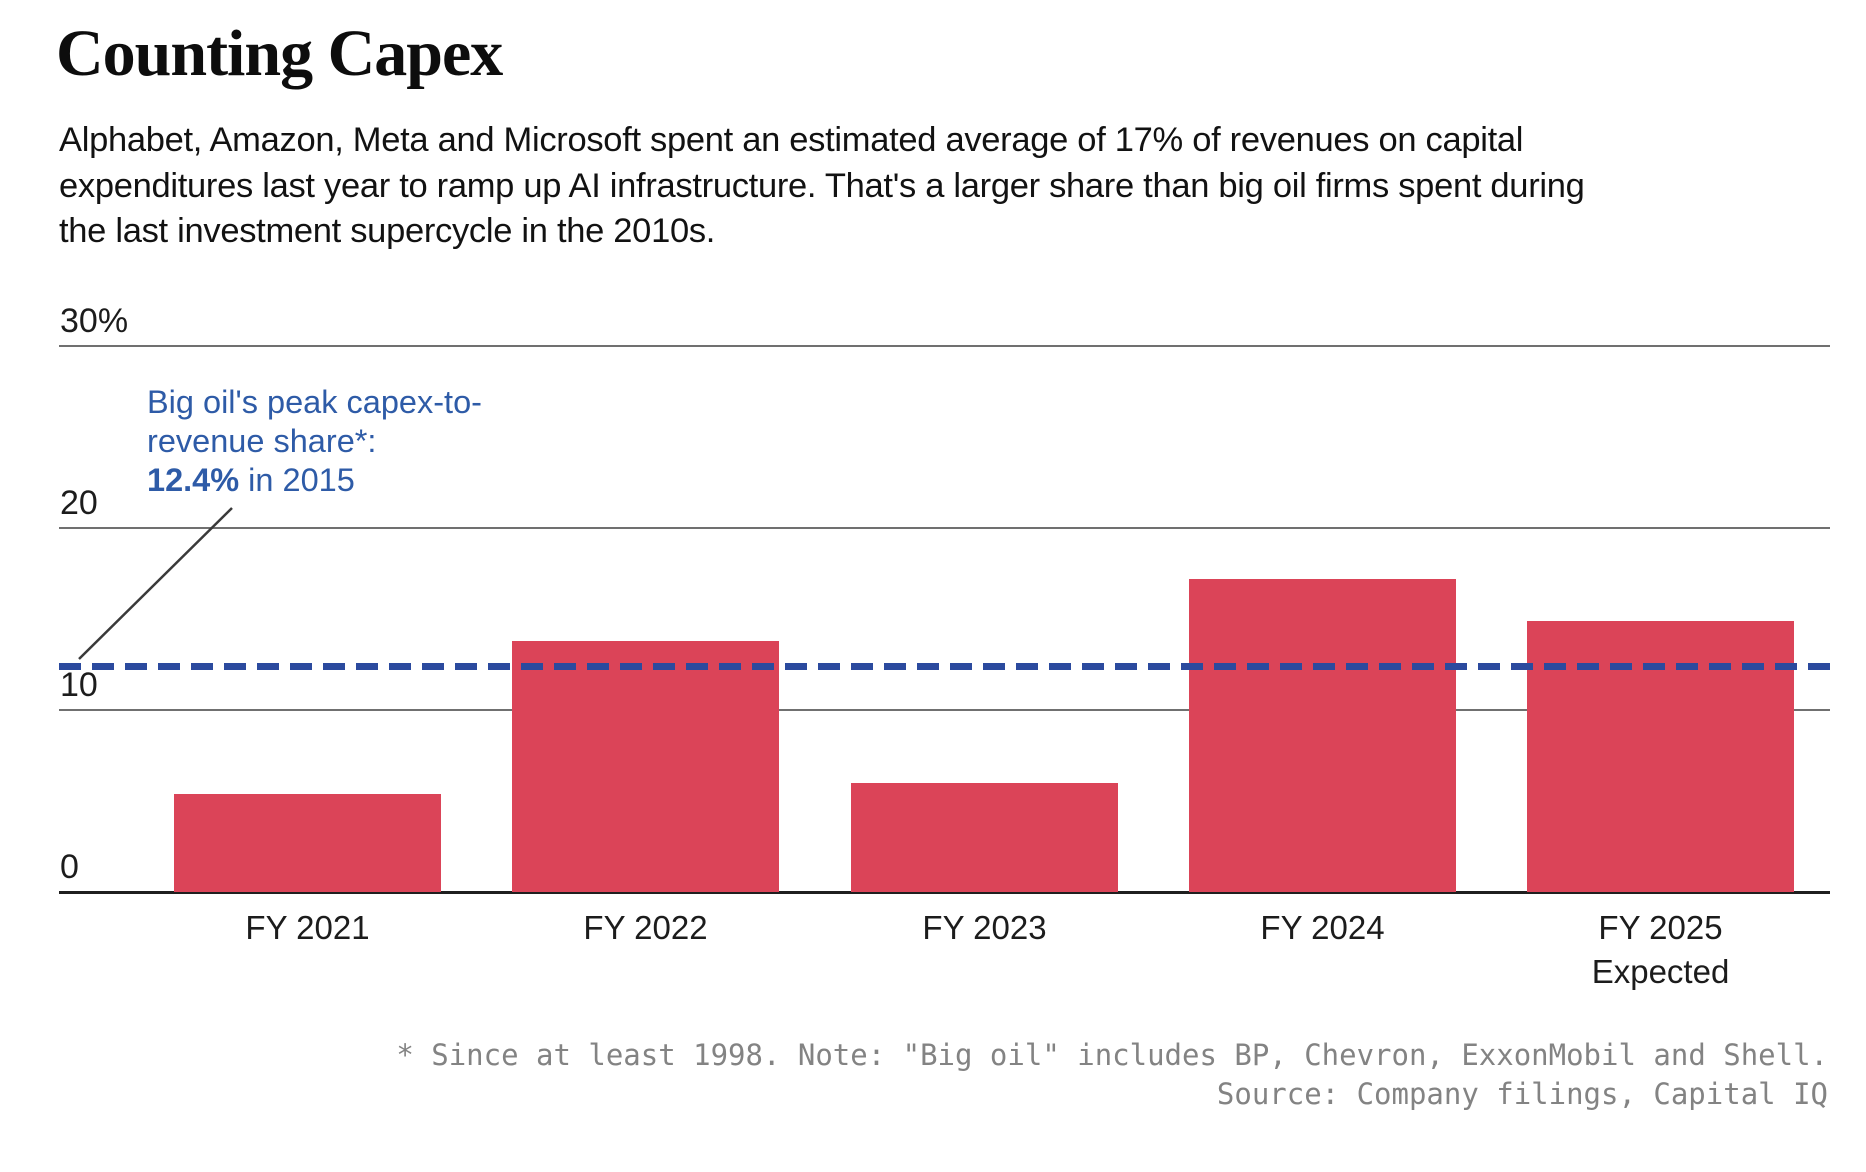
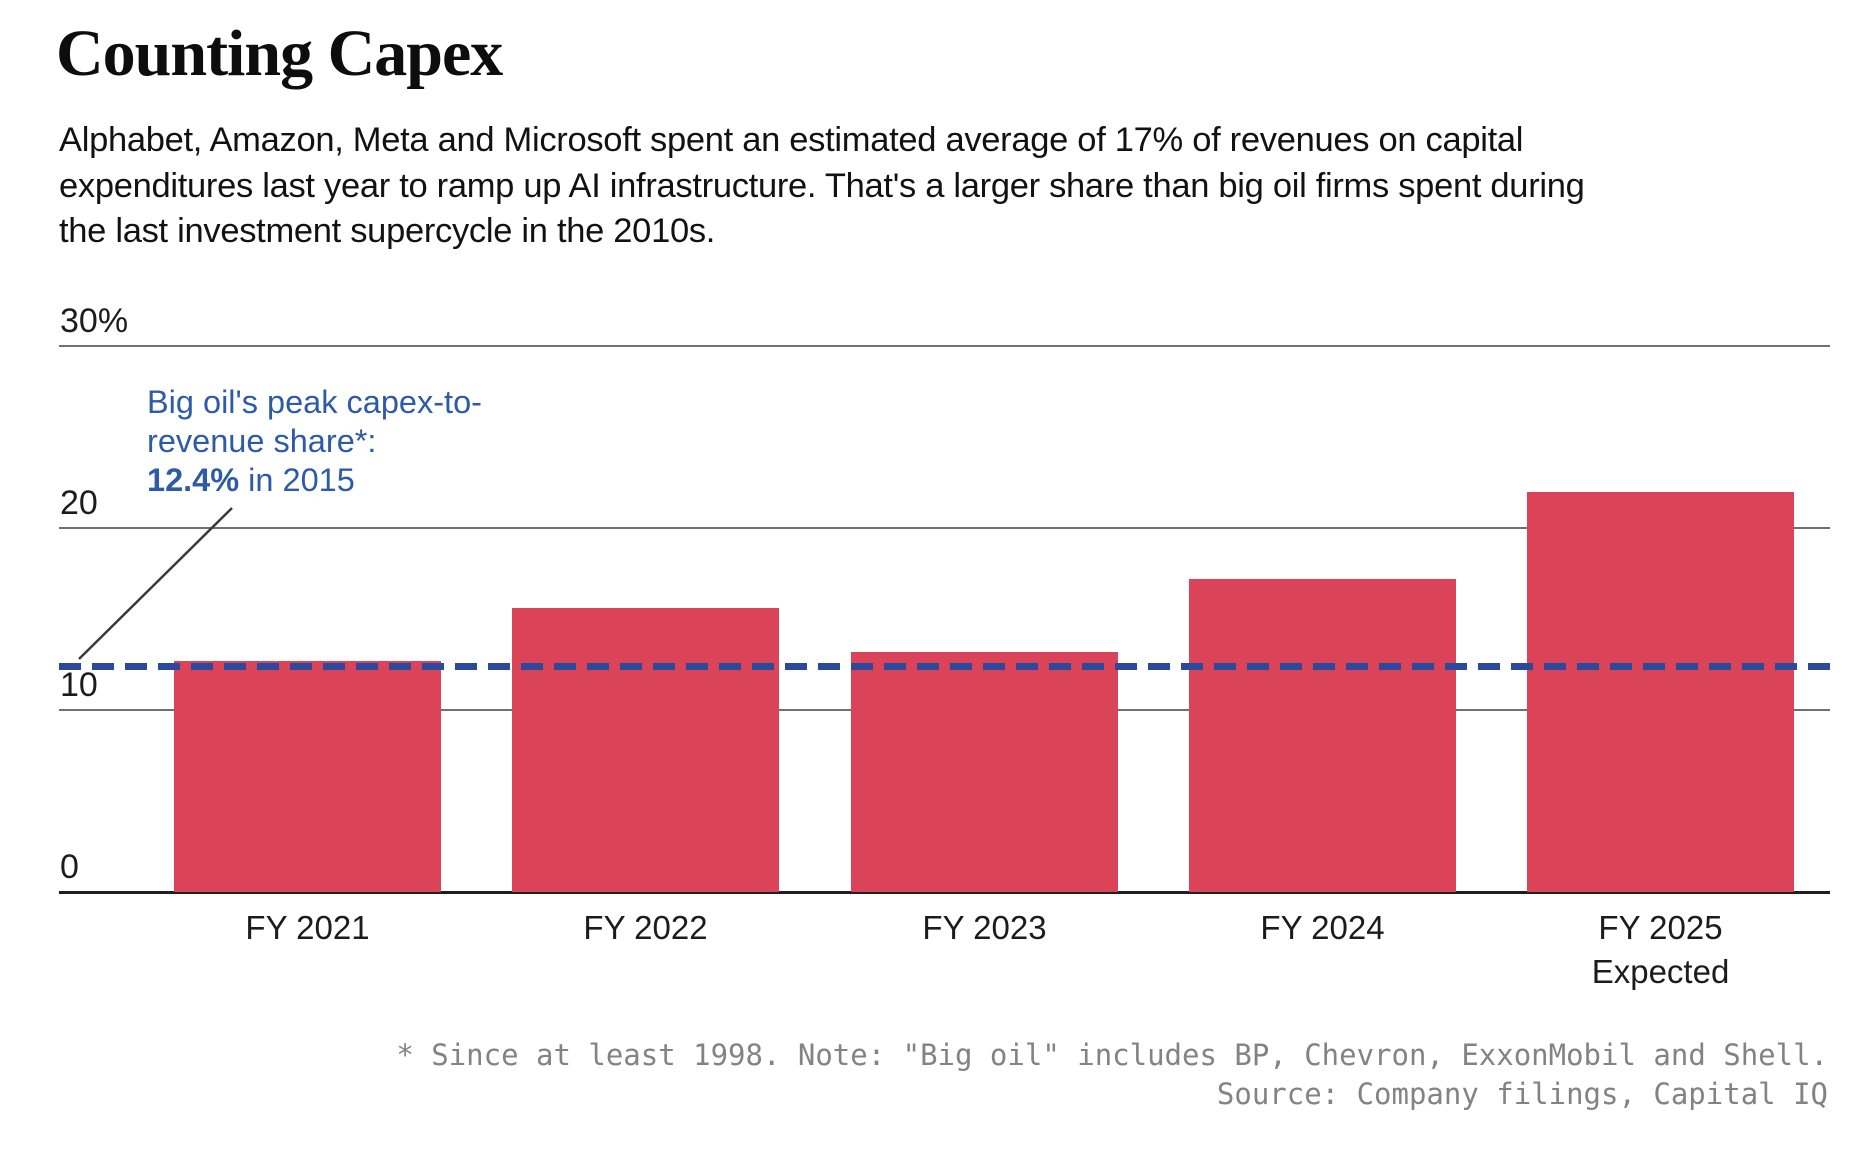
FY 2021: 5.4% -> 12.7%
FY 2022: 13.8% -> 15.6%
FY 2023: 6.0% -> 13.2%
FY 2025: 14.9% -> 22.0%
